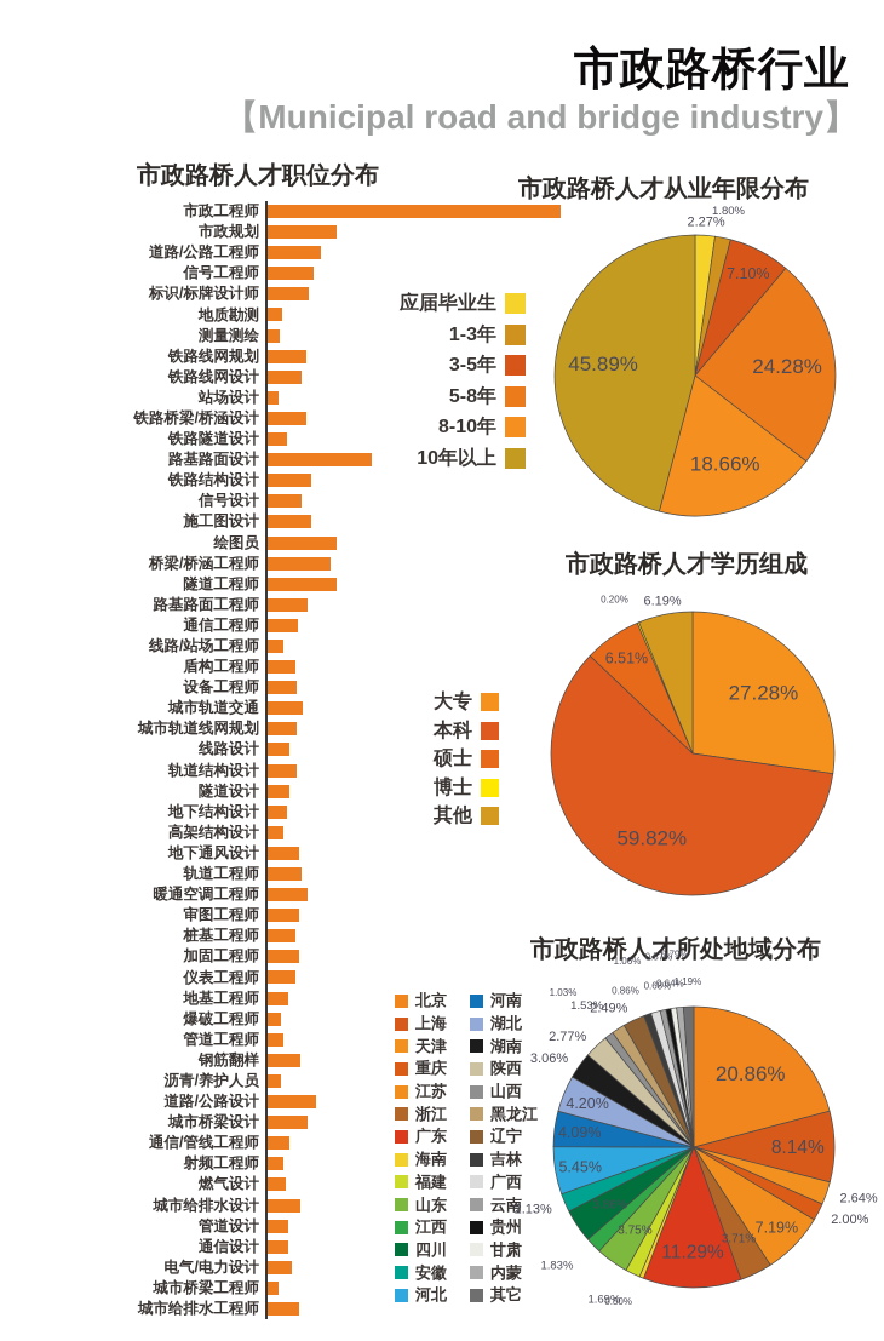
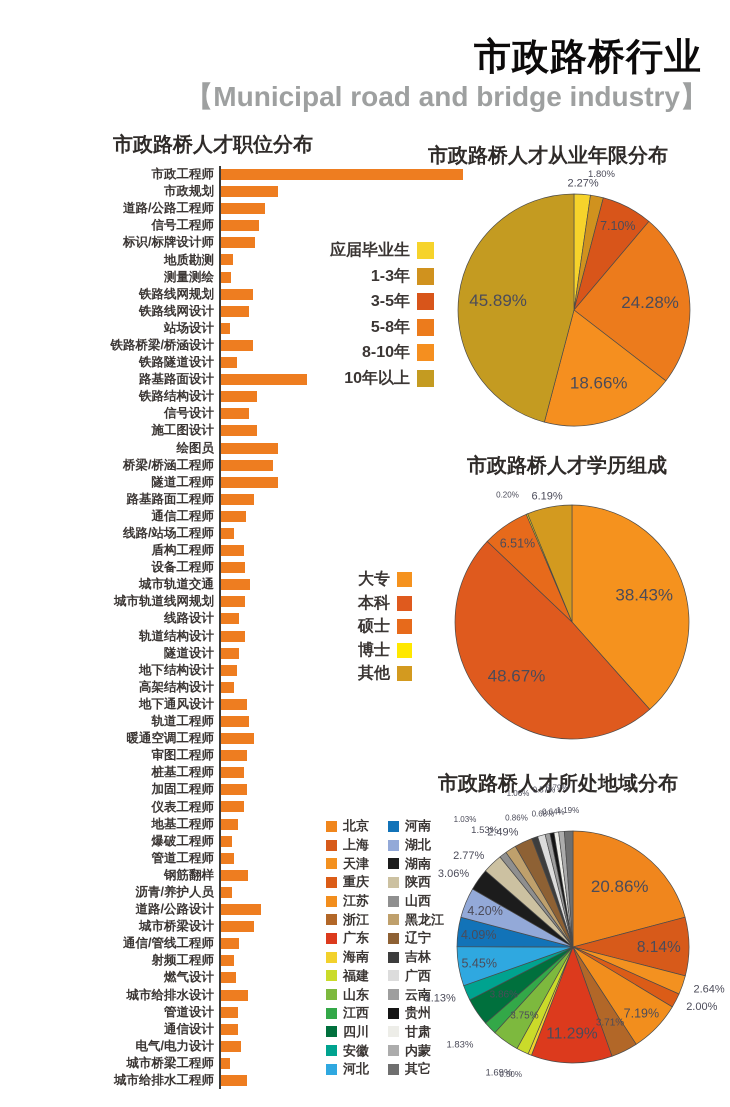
市政路桥人才学历组成/大专: 27.28% -> 38.43%
市政路桥人才学历组成/本科: 59.82% -> 48.67%
